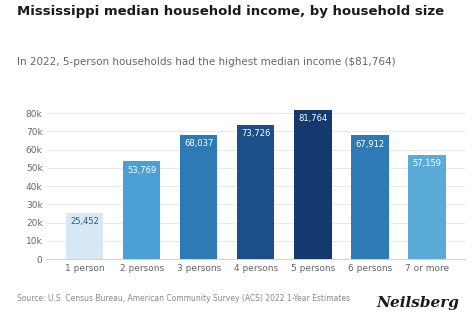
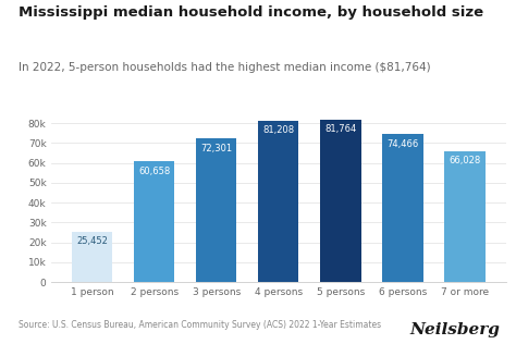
2 persons: 53,769 -> 60,658
3 persons: 68,037 -> 72,301
4 persons: 73,726 -> 81,208
6 persons: 67,912 -> 74,466
7 or more: 57,159 -> 66,028
